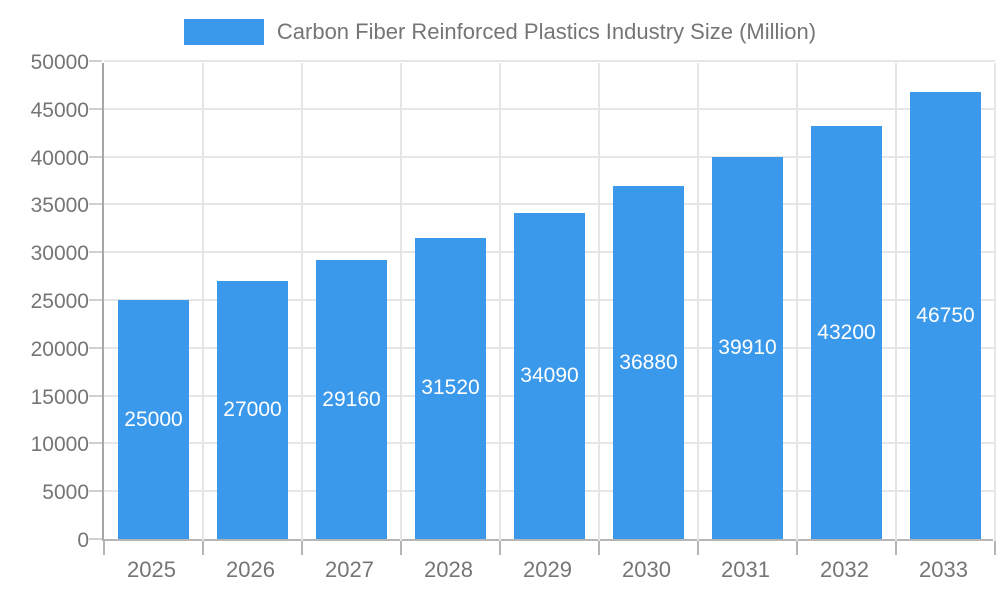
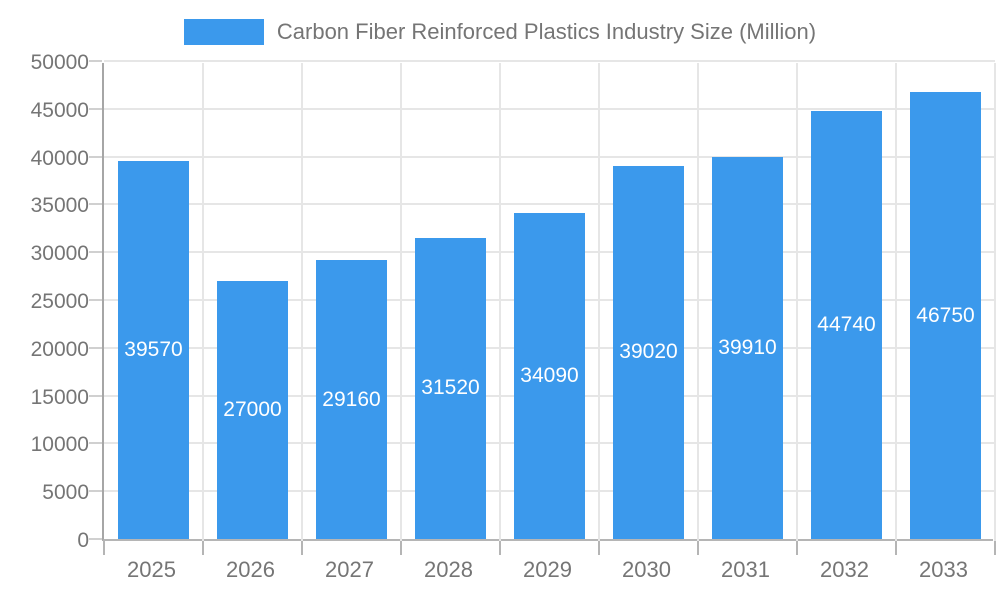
2025: 25000 -> 39570
2030: 36880 -> 39020
2032: 43200 -> 44740
